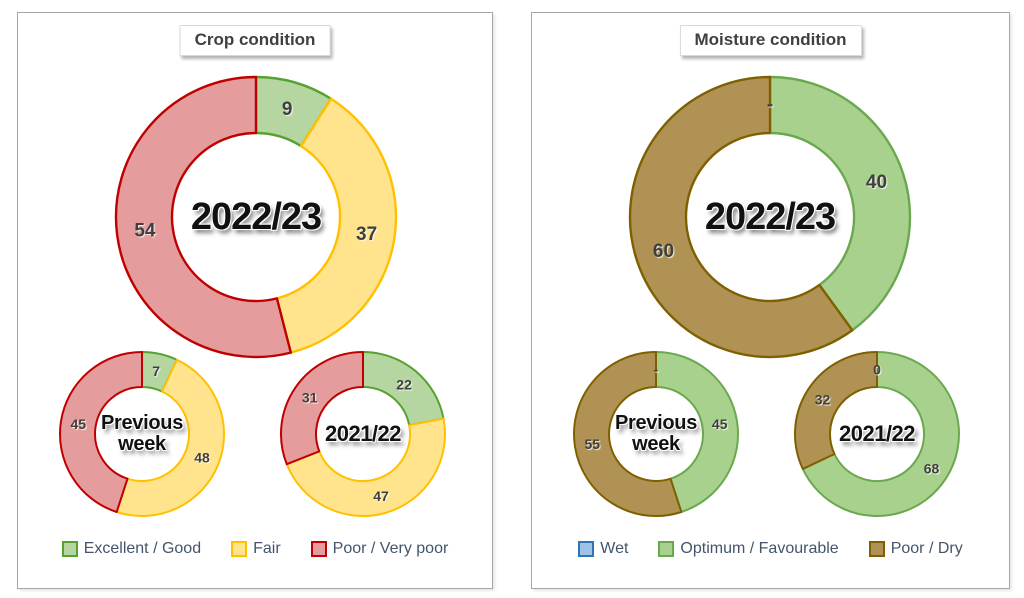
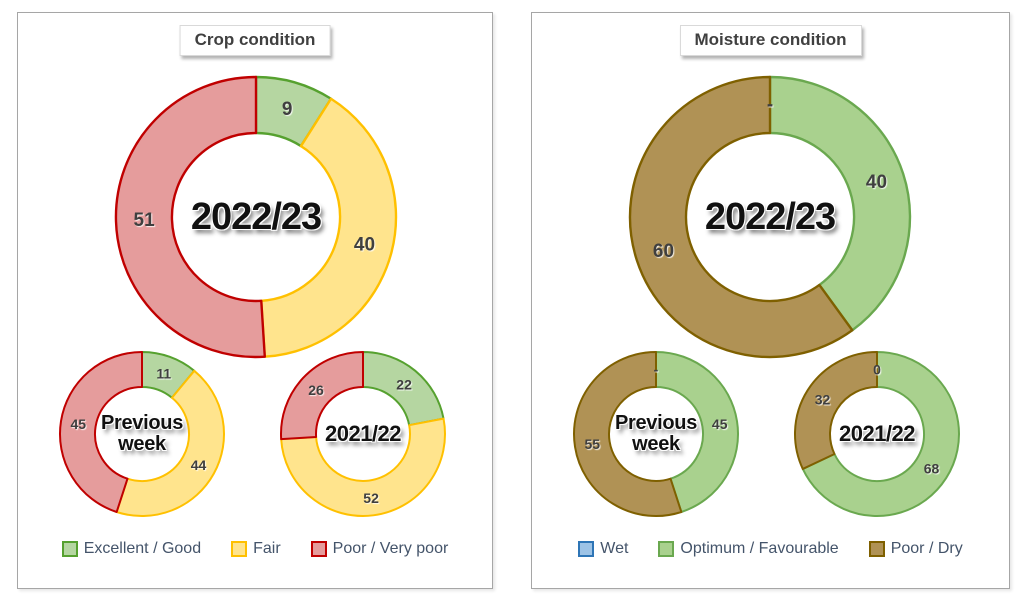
Crop condition/Previous week/Excellent / Good: 7 -> 11
Crop condition/2022/23/Fair: 37 -> 40
Crop condition/Previous week/Fair: 48 -> 44
Crop condition/2021/22/Fair: 47 -> 52
Crop condition/2022/23/Poor / Very poor: 54 -> 51
Crop condition/2021/22/Poor / Very poor: 31 -> 26
